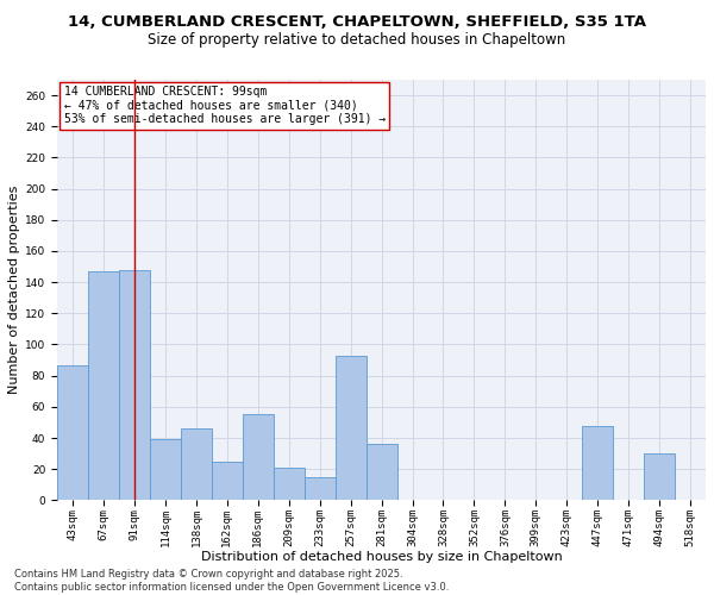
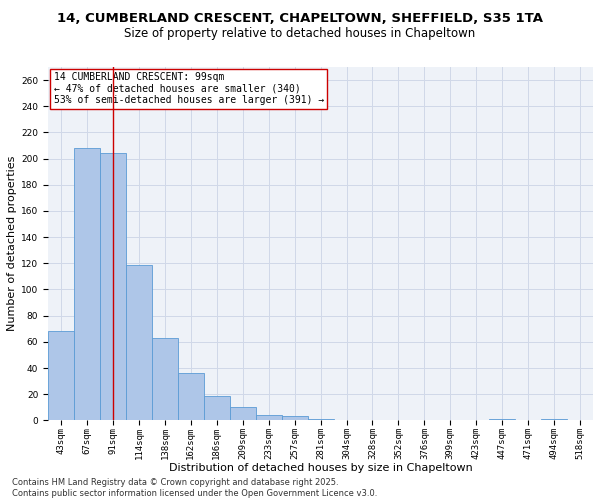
43sqm: 87 -> 68
67sqm: 147 -> 208
91sqm: 148 -> 204
114sqm: 39 -> 119
138sqm: 46 -> 63
162sqm: 25 -> 36
186sqm: 55 -> 19
209sqm: 21 -> 10
233sqm: 15 -> 4
257sqm: 93 -> 3
281sqm: 36 -> 1
447sqm: 48 -> 1
494sqm: 30 -> 1
